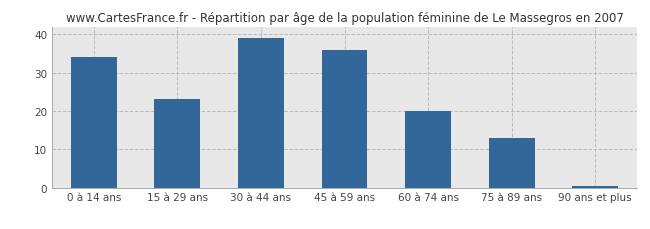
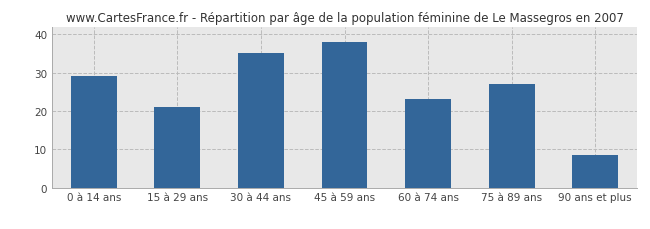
0 à 14 ans: 34.0 -> 29.0
15 à 29 ans: 23.0 -> 21.0
30 à 44 ans: 39.0 -> 35.0
45 à 59 ans: 36.0 -> 38.0
60 à 74 ans: 20.0 -> 23.0
75 à 89 ans: 13.0 -> 27.0
90 ans et plus: 0.5 -> 8.5
